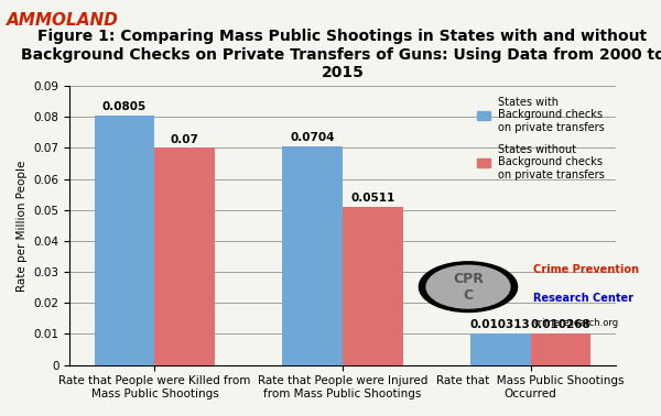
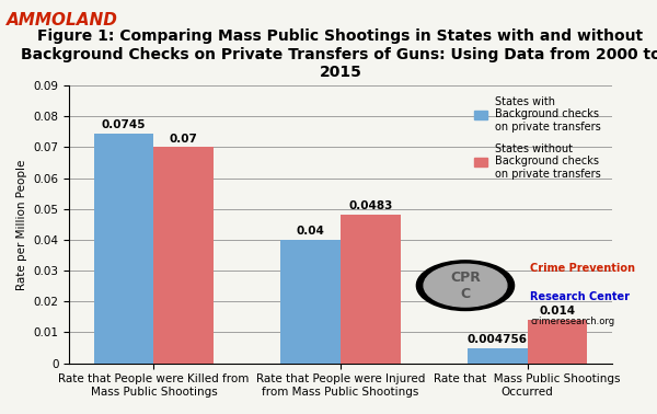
States with Background checks on private transfers/Rate that People were Killed from Mass Public Shootings: 0.0805 -> 0.0745
States with Background checks on private transfers/Rate that People were Injured from Mass Public Shootings: 0.0704 -> 0.04
States without Background checks on private transfers/Rate that People were Injured from Mass Public Shootings: 0.0511 -> 0.0483
States with Background checks on private transfers/Rate that Mass Public Shootings Occurred: 0.010313 -> 0.004756
States without Background checks on private transfers/Rate that Mass Public Shootings Occurred: 0.0103 -> 0.0140
